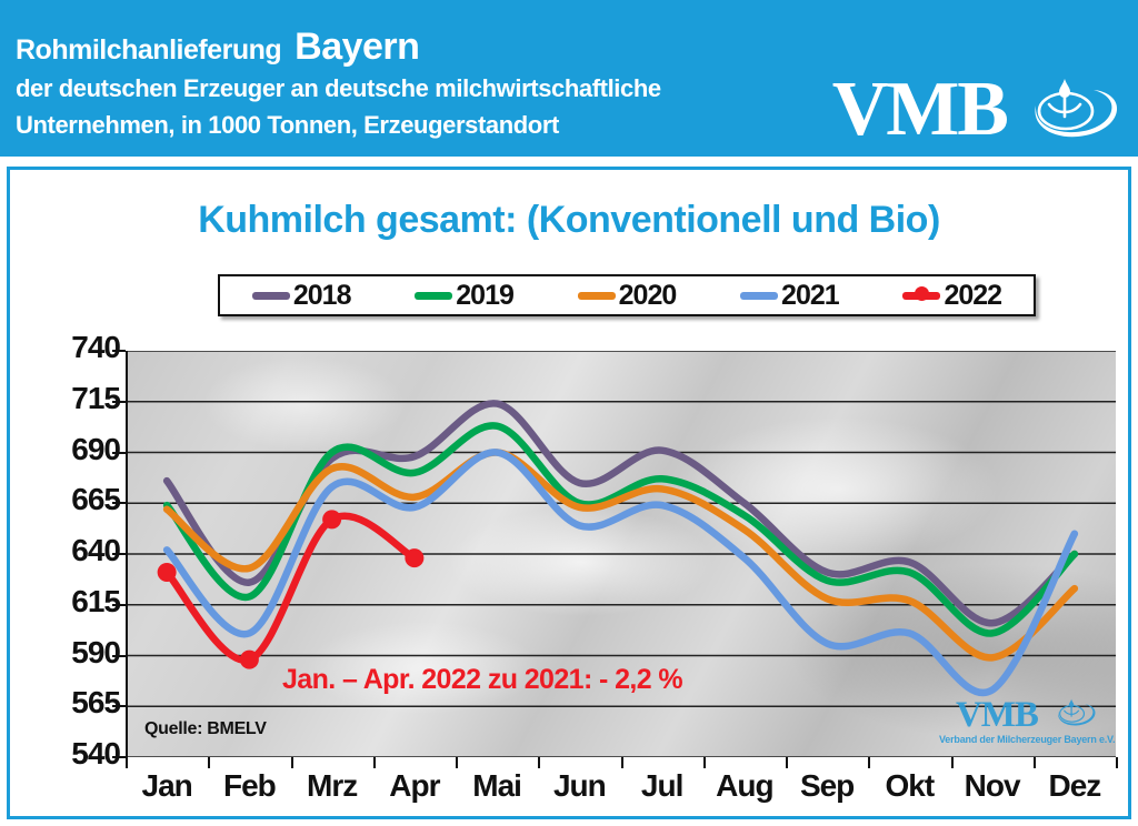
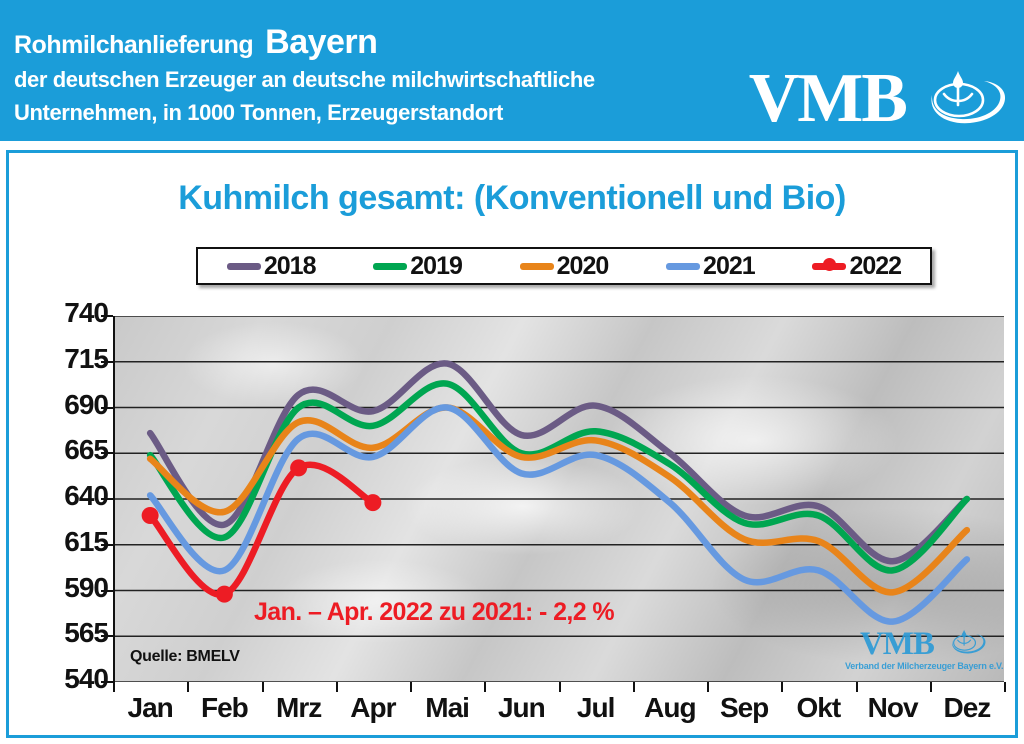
2018/Mrz: 687 -> 697
2021/Dez: 650 -> 607
